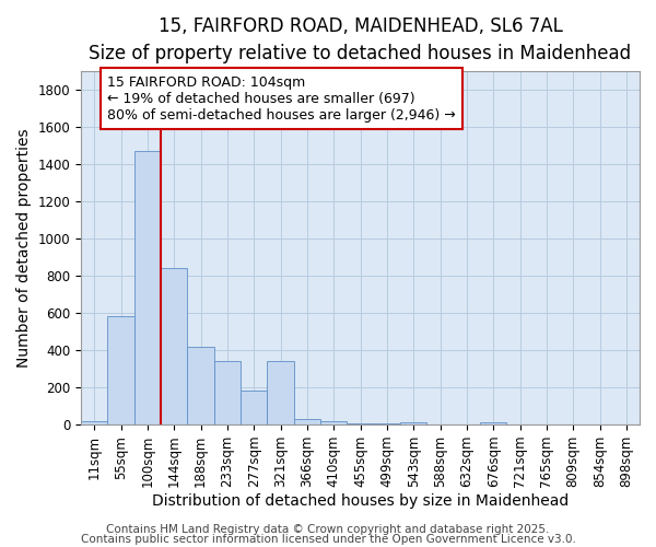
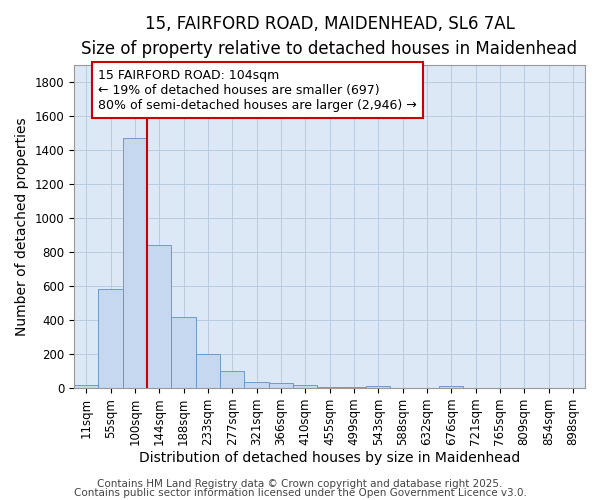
233sqm: 340 -> 200
277sqm: 180 -> 100
321sqm: 340 -> 40
